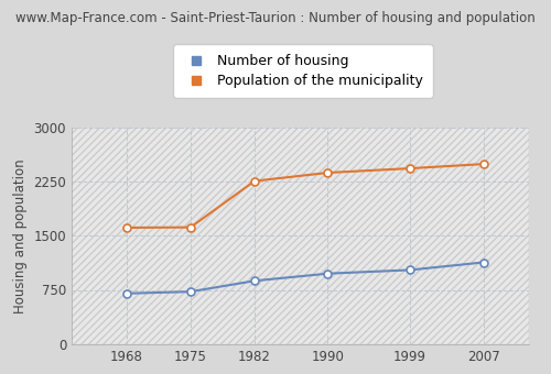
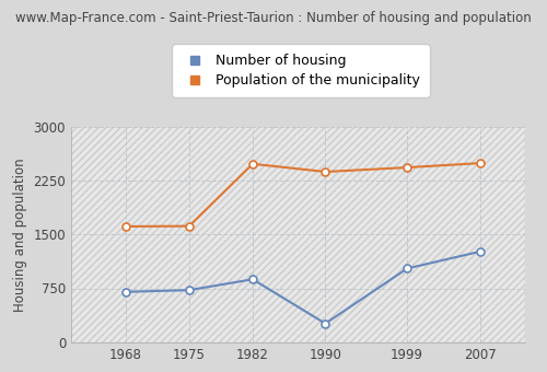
Population of the municipality/1982: 2260 -> 2480
Number of housing/1990: 980 -> 260
Number of housing/2007: 1130 -> 1260
